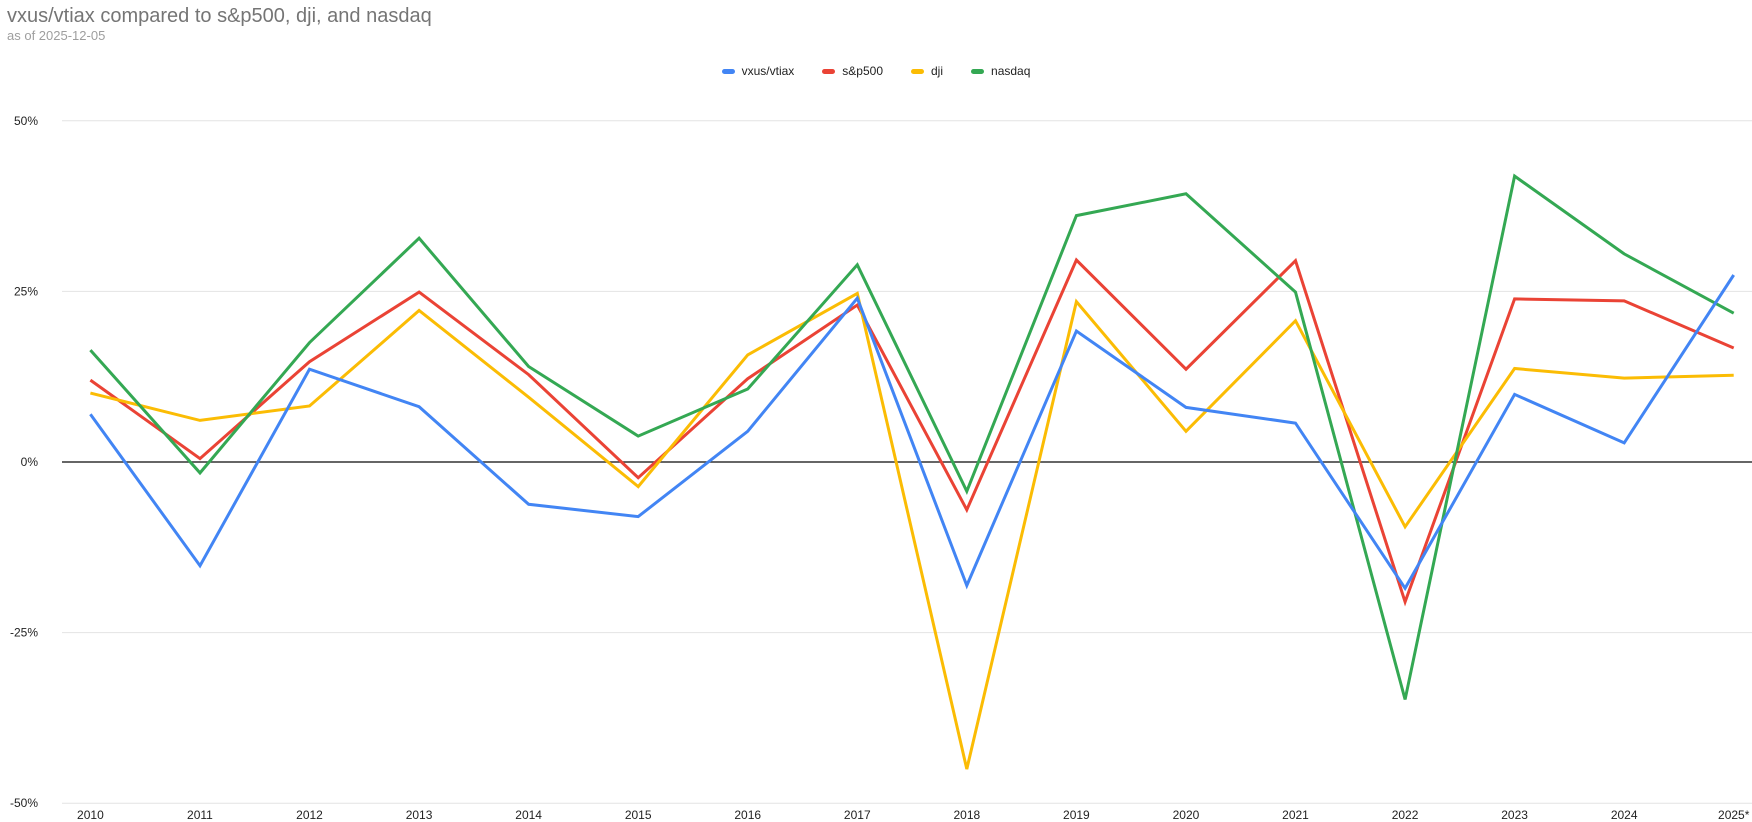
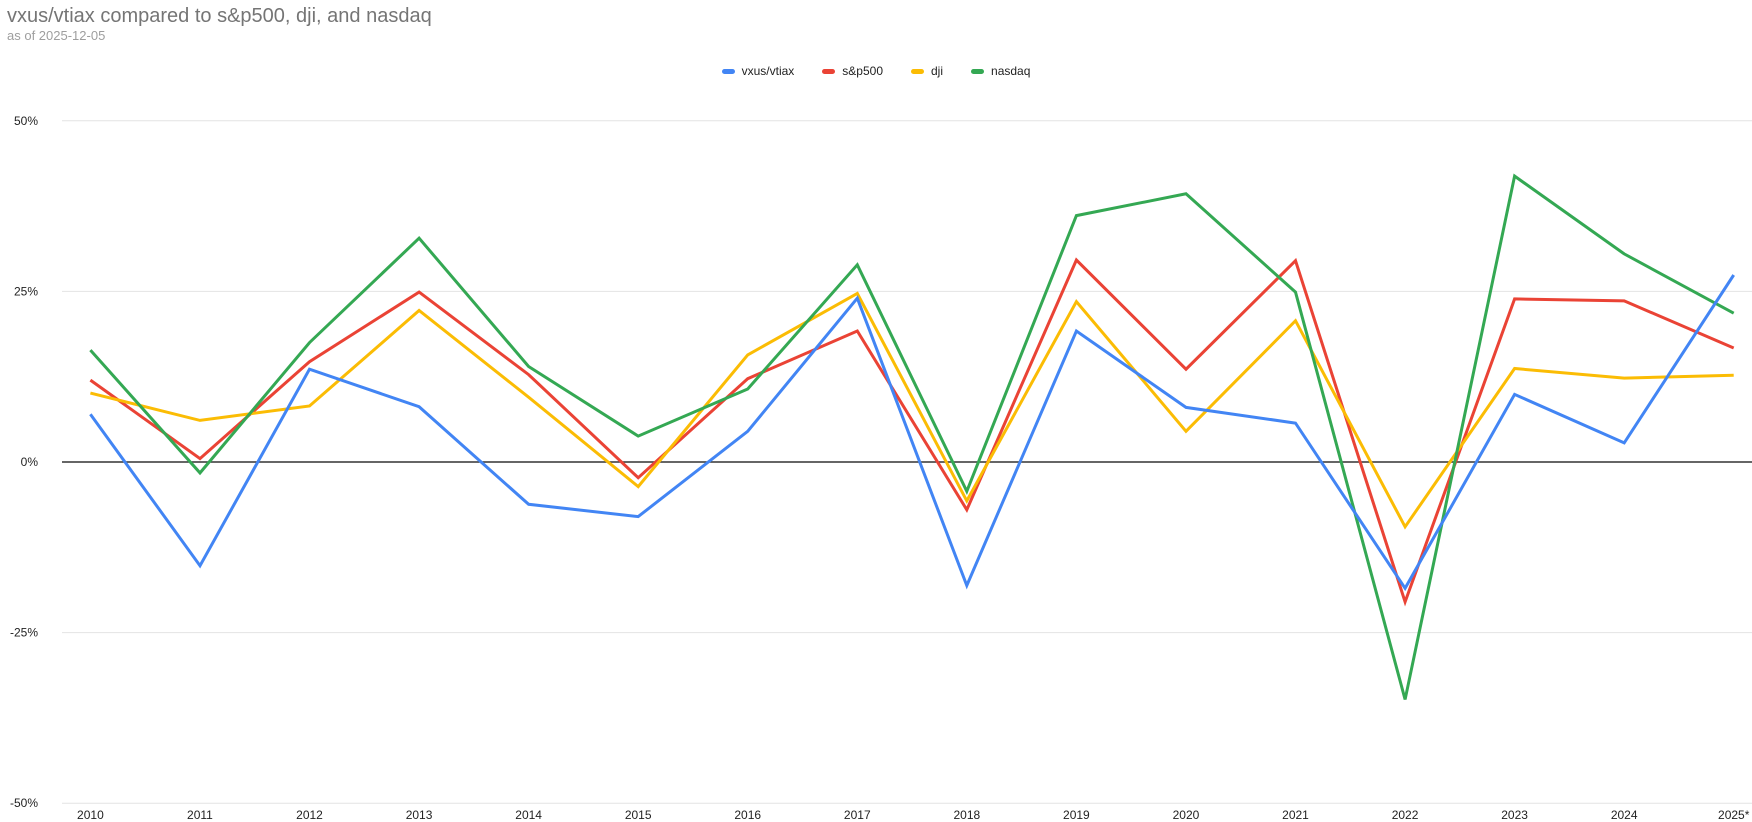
s&p500/2017: 23% -> 19%
dji/2018: -45% -> -6%
